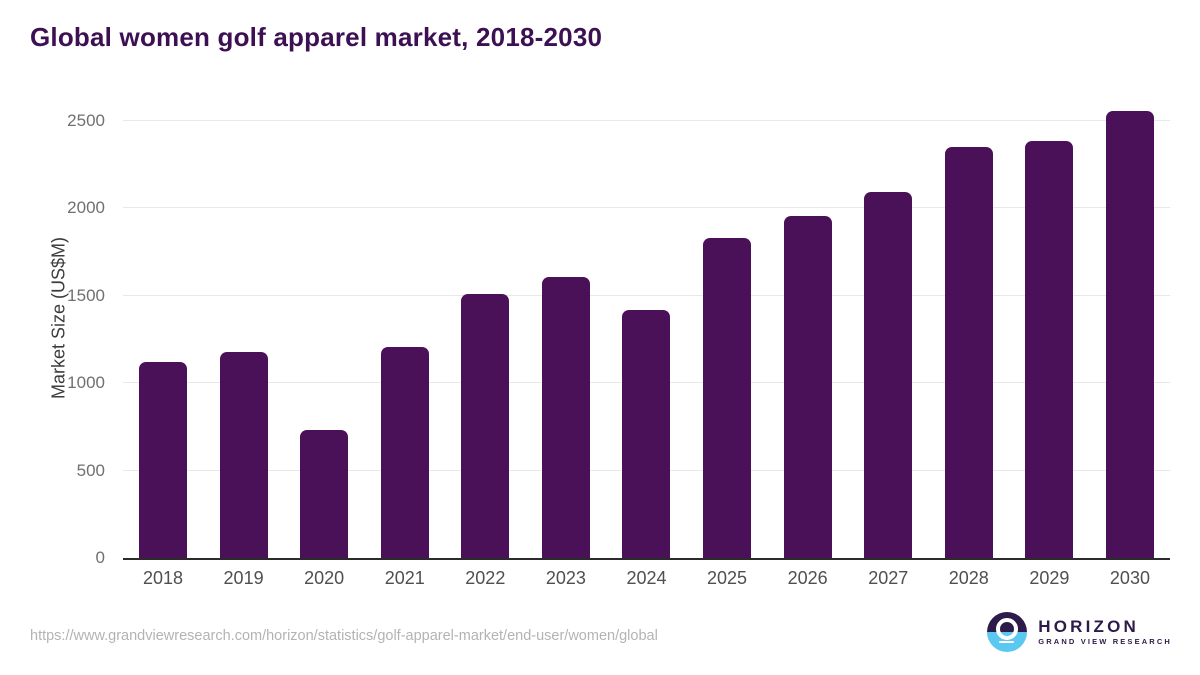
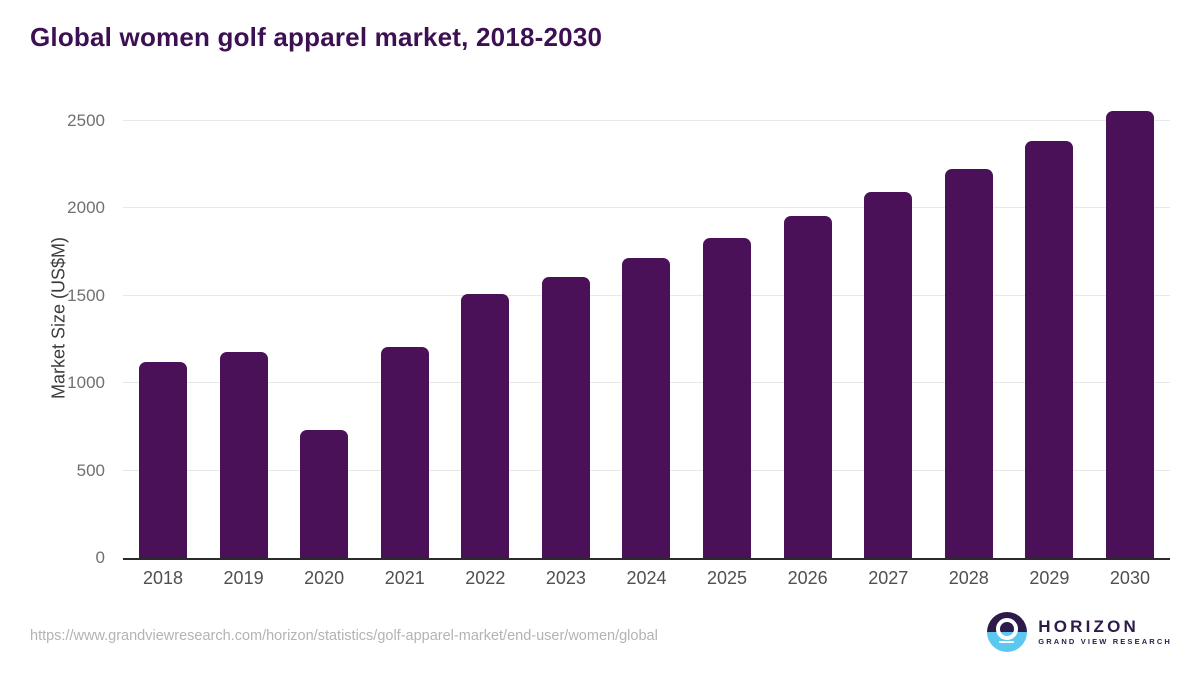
2024: 1420 -> 1720
2028: 2350 -> 2230
